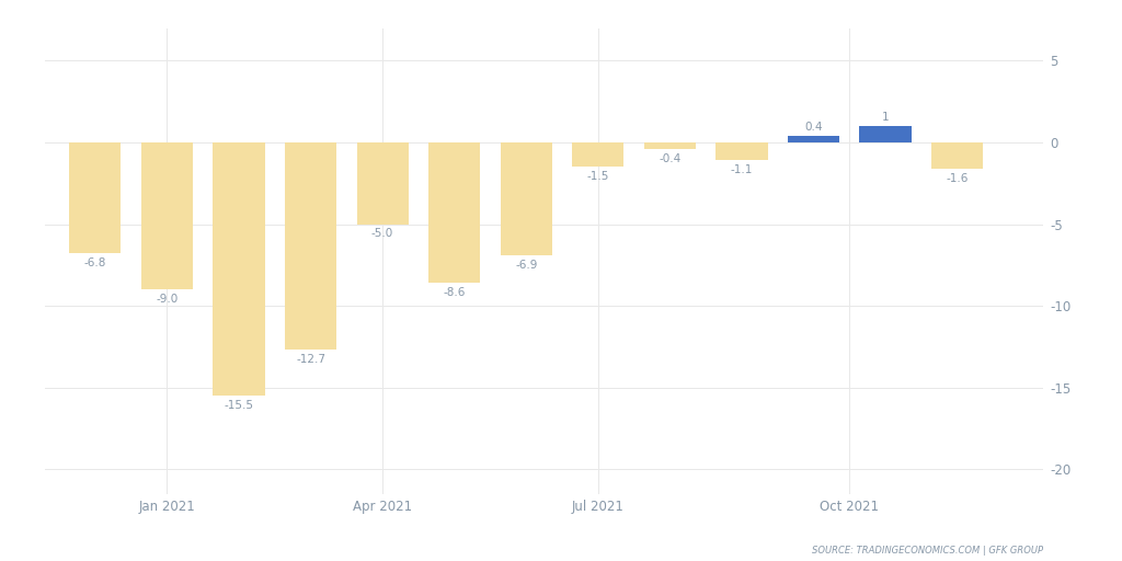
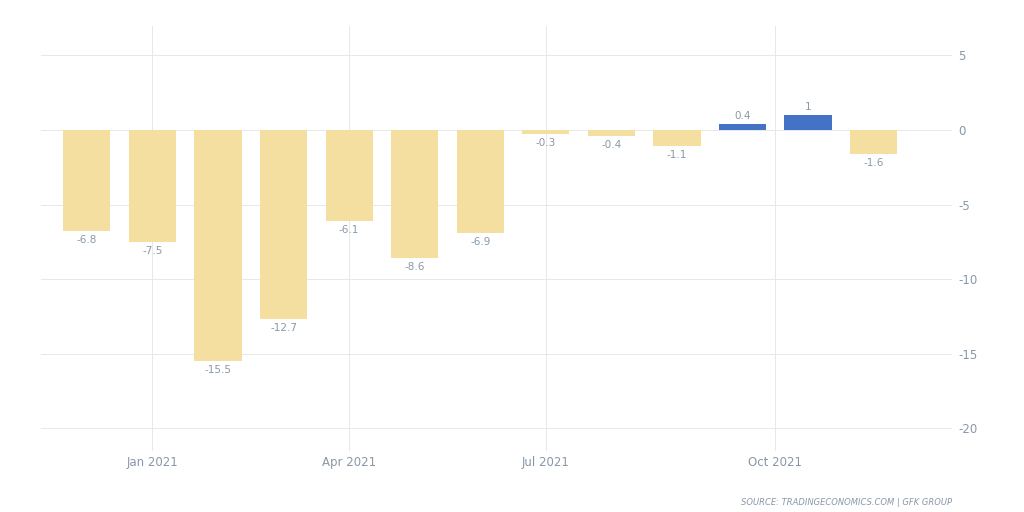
Jan 2021: -9.0 -> -7.5
Apr 2021: -5.0 -> -6.1
Jul 2021: -1.5 -> -0.3
